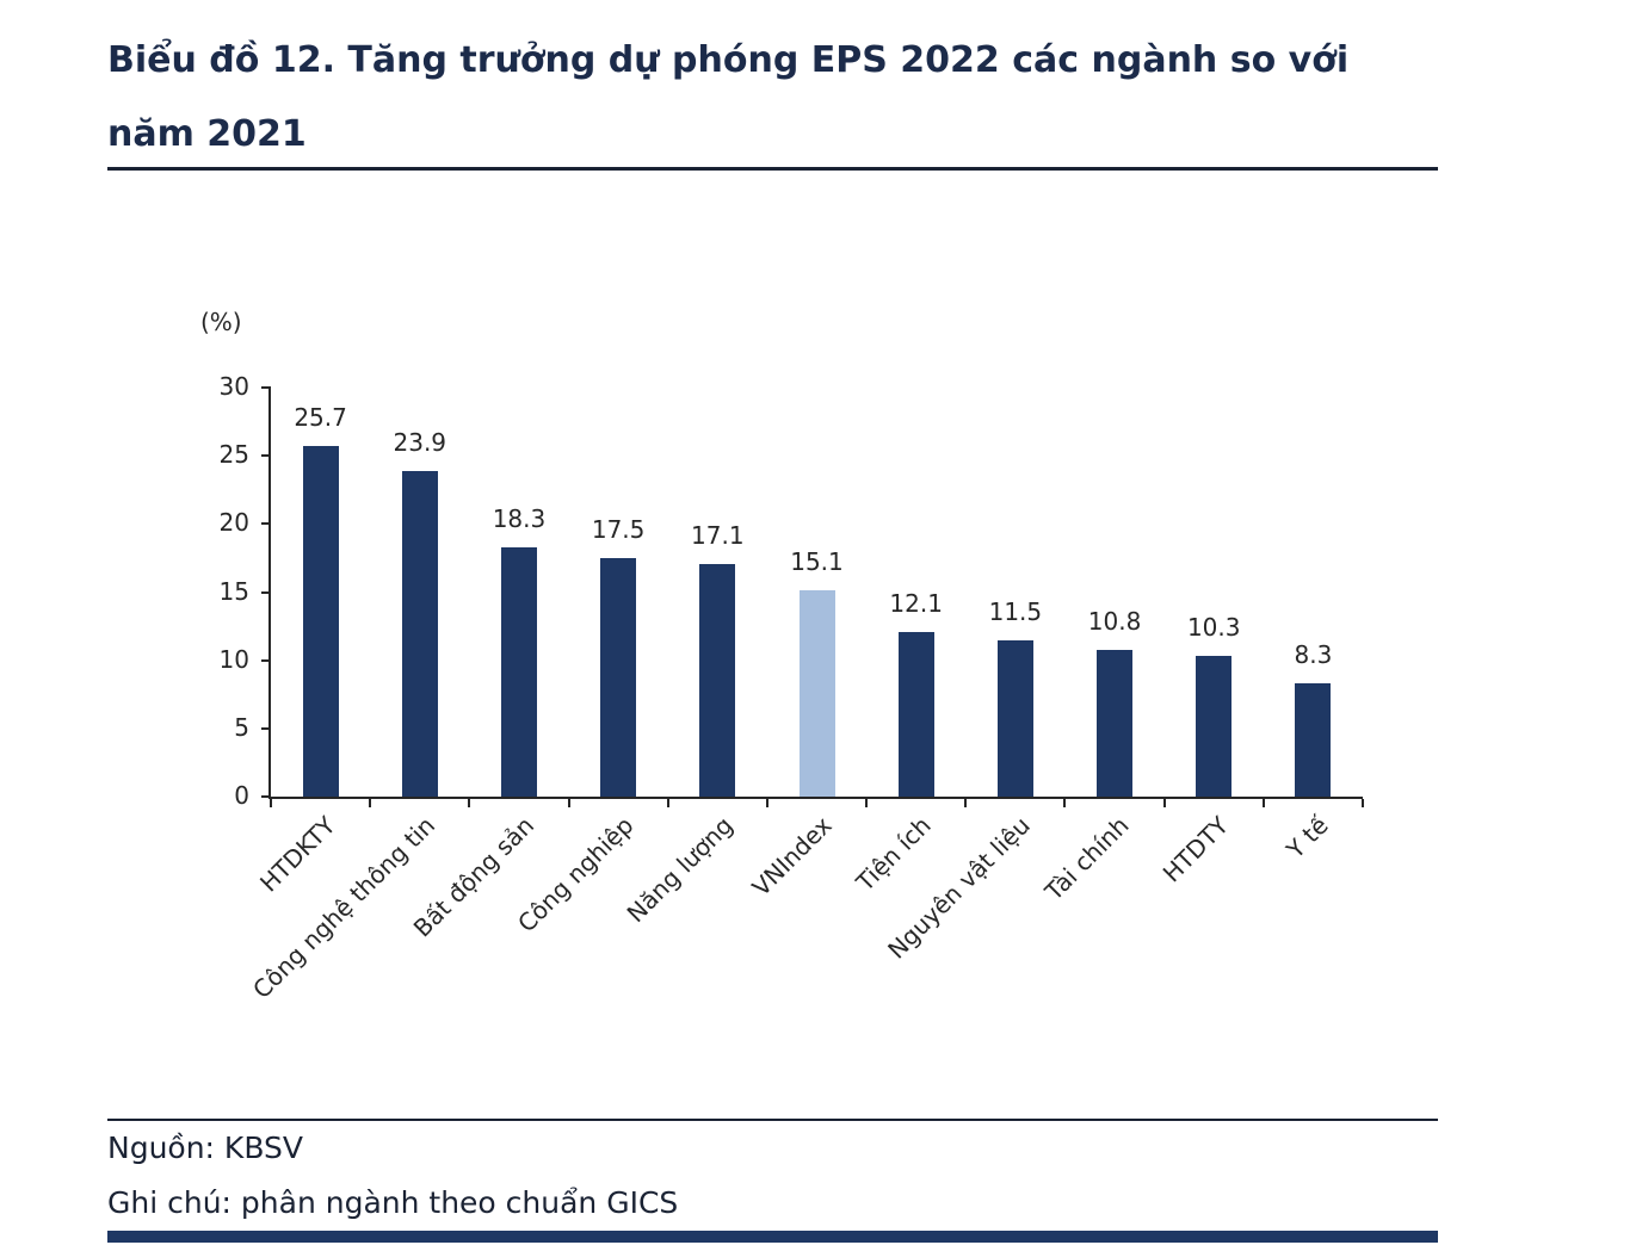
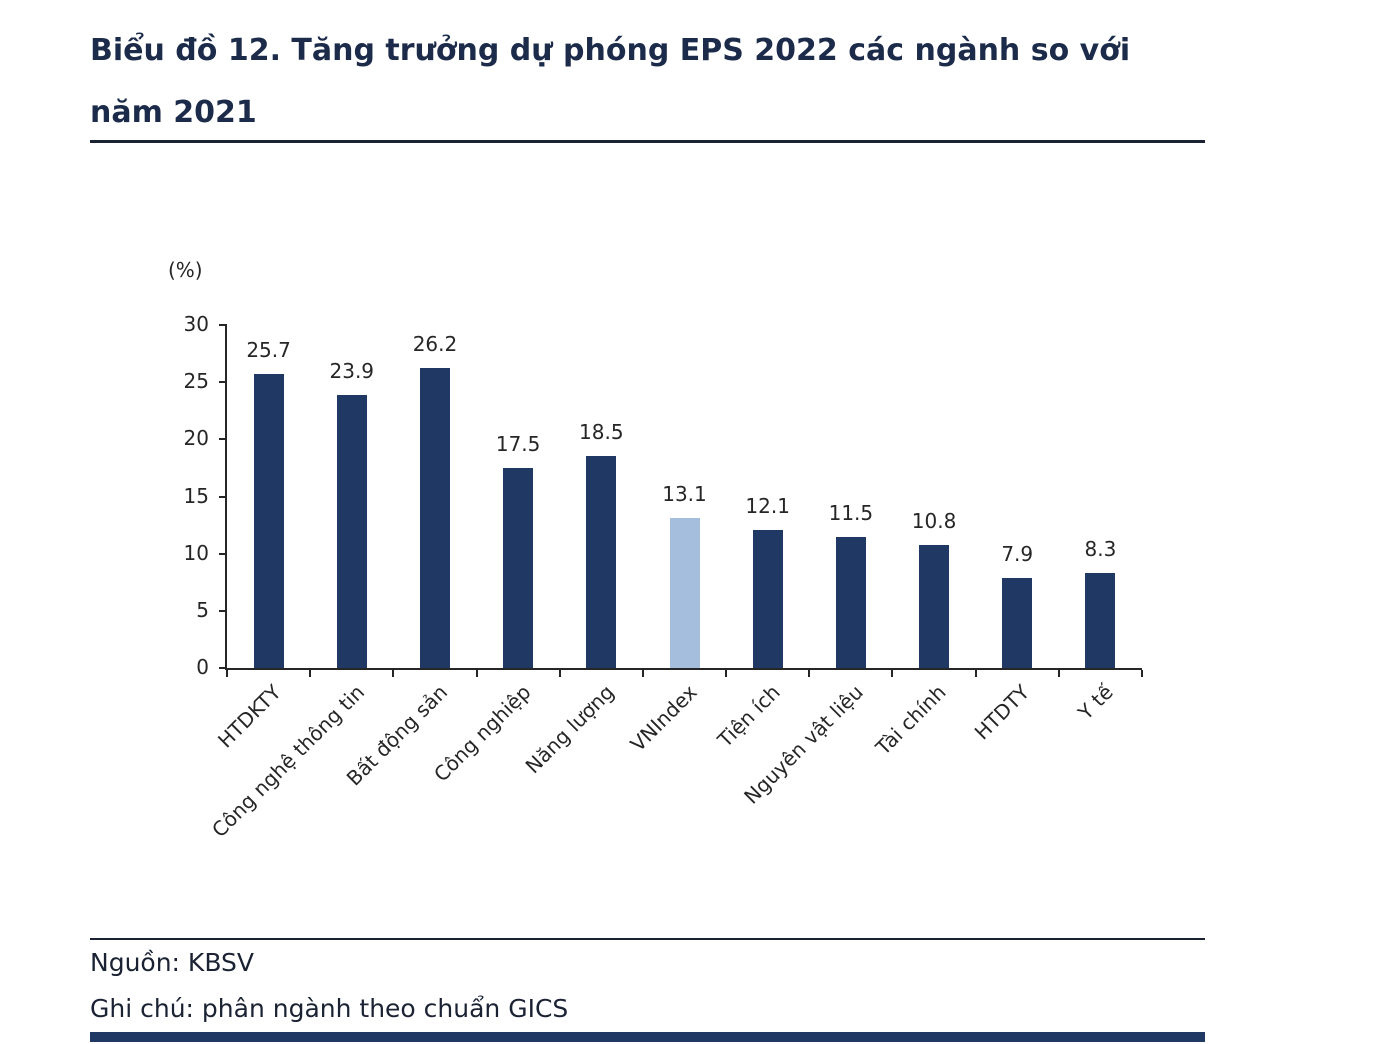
Bất động sản: 18.3 -> 26.2
Năng lượng: 17.1 -> 18.5
VNIndex: 15.1 -> 13.1
HTDTY: 10.3 -> 7.9
